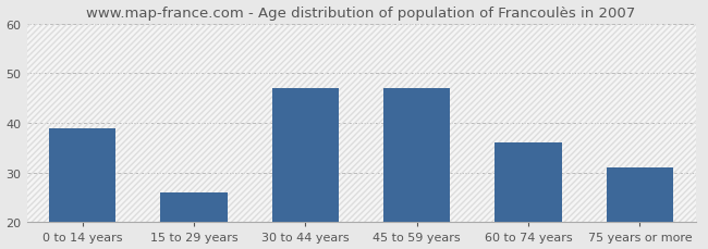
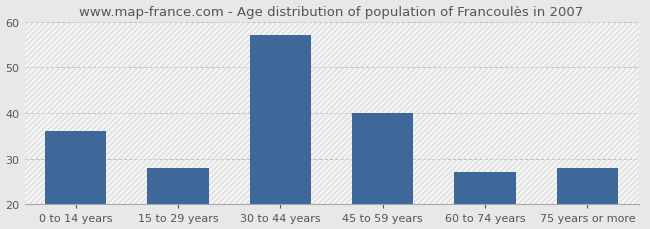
0 to 14 years: 39 -> 36
15 to 29 years: 26 -> 28
30 to 44 years: 47 -> 57
45 to 59 years: 47 -> 40
60 to 74 years: 36 -> 27
75 years or more: 31 -> 28
